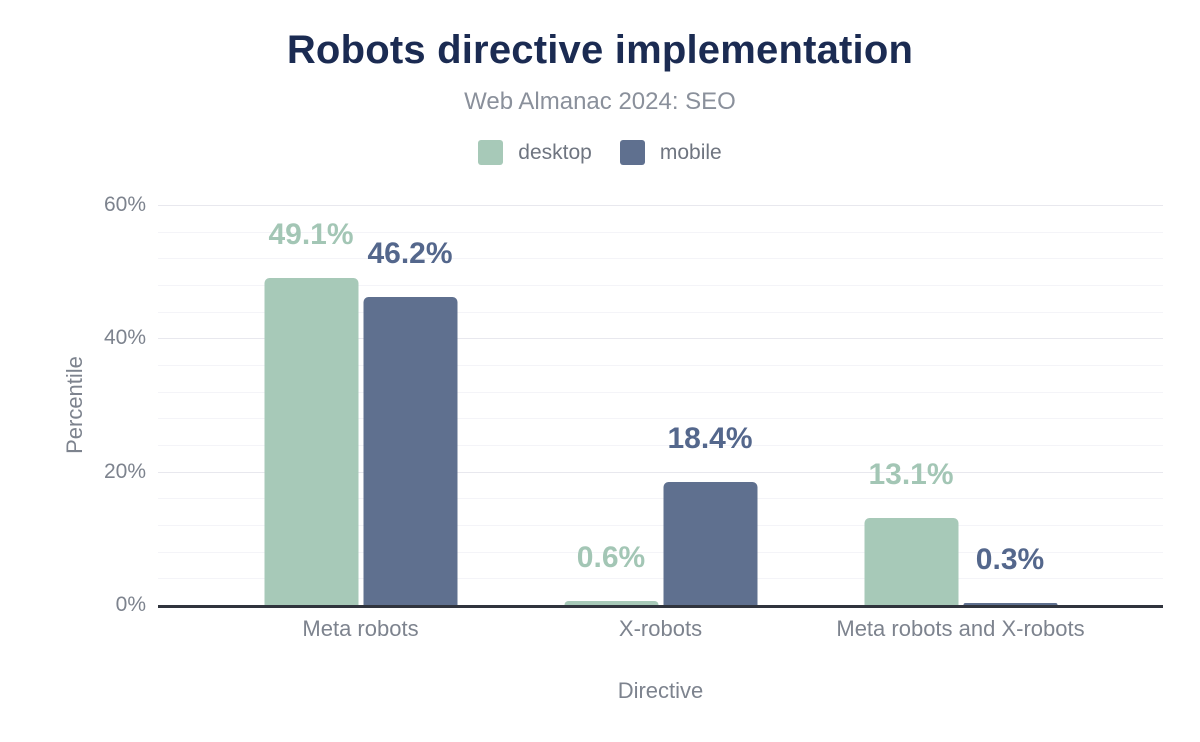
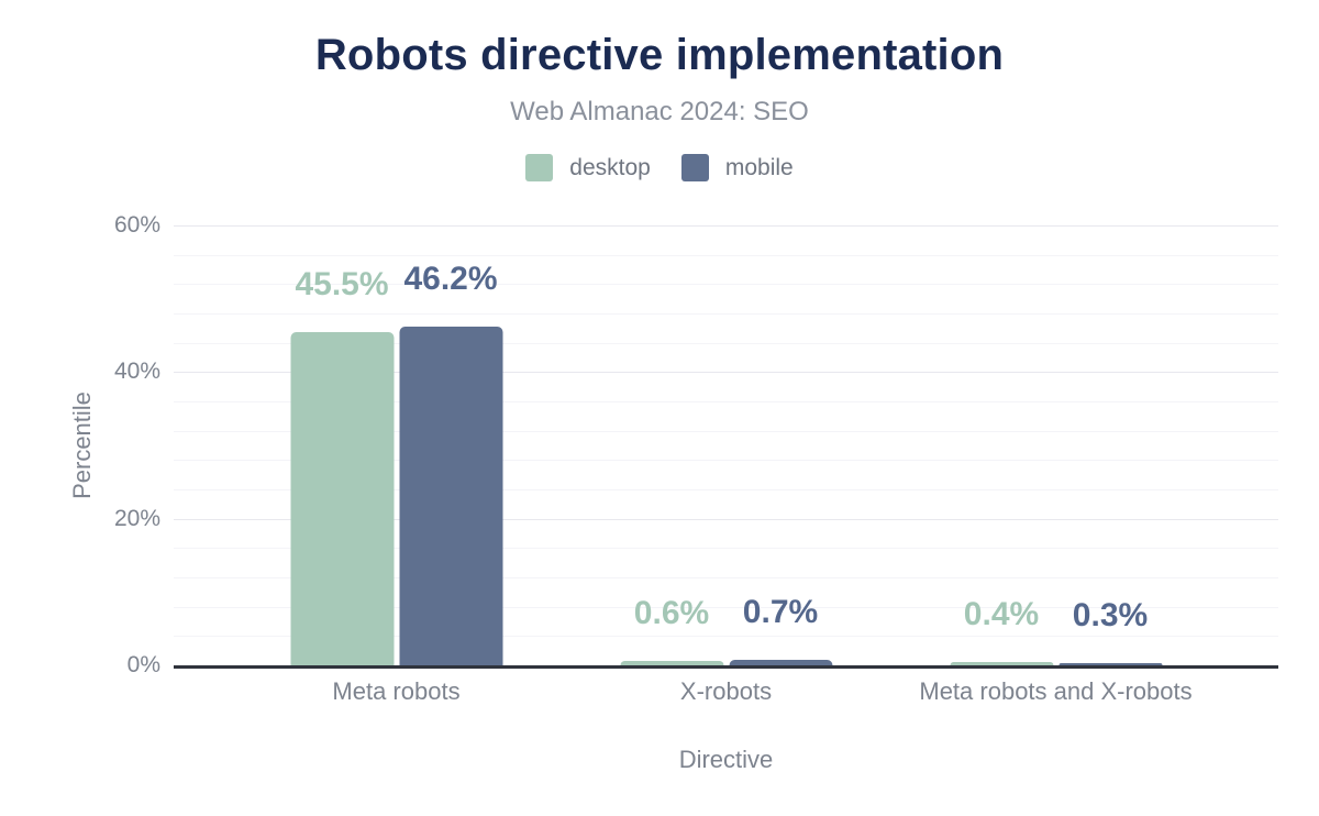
desktop/Meta robots: 49.1% -> 45.5%
mobile/X-robots: 18.4% -> 0.7%
desktop/Meta robots and X-robots: 13.1% -> 0.4%
